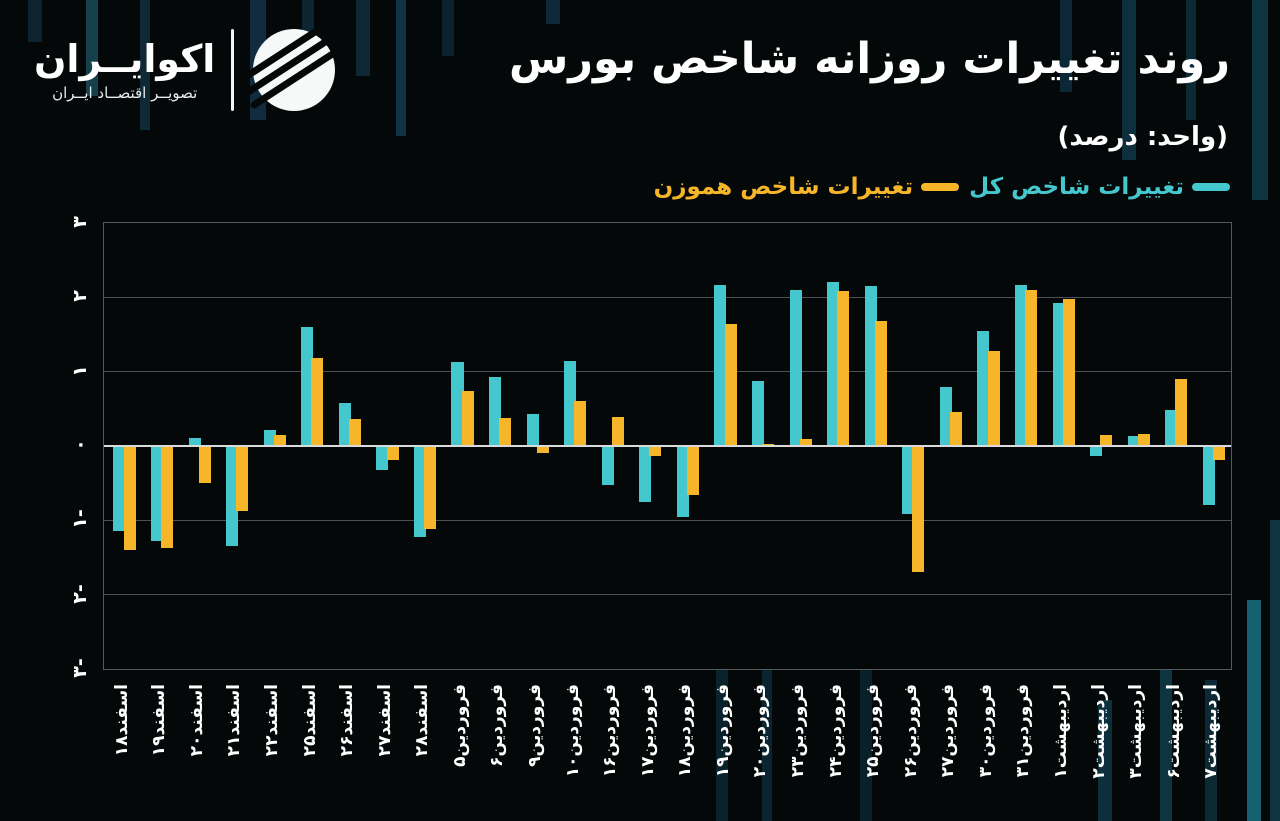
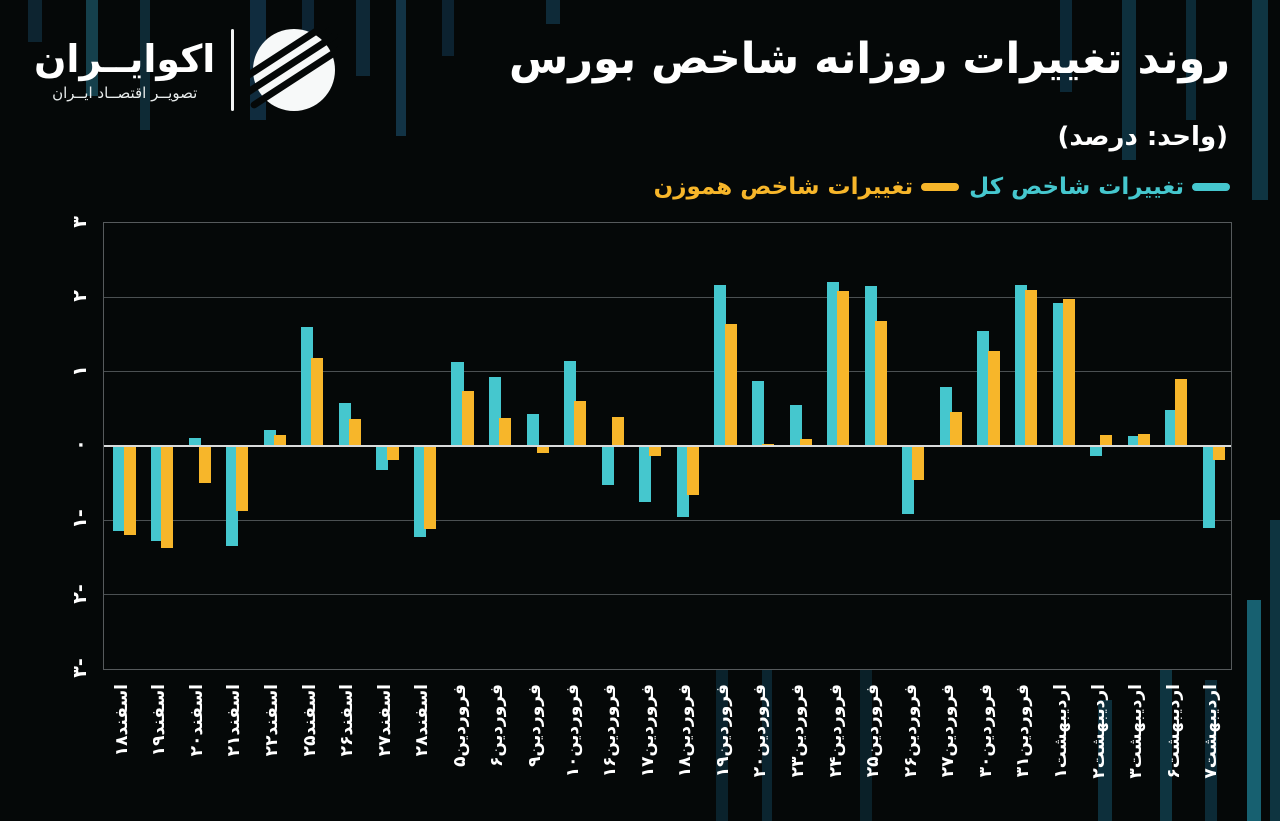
تغییرات شاخص هموزن/اسفند۱۸: -1.4 -> -1.2
تغییرات شاخص کل/فروردین۲۳: 2.1 -> 0.6
تغییرات شاخص هموزن/فروردین۲۶: -1.7 -> -0.5
تغییرات شاخص کل/اردیبهشت۷: -0.8 -> -1.1
